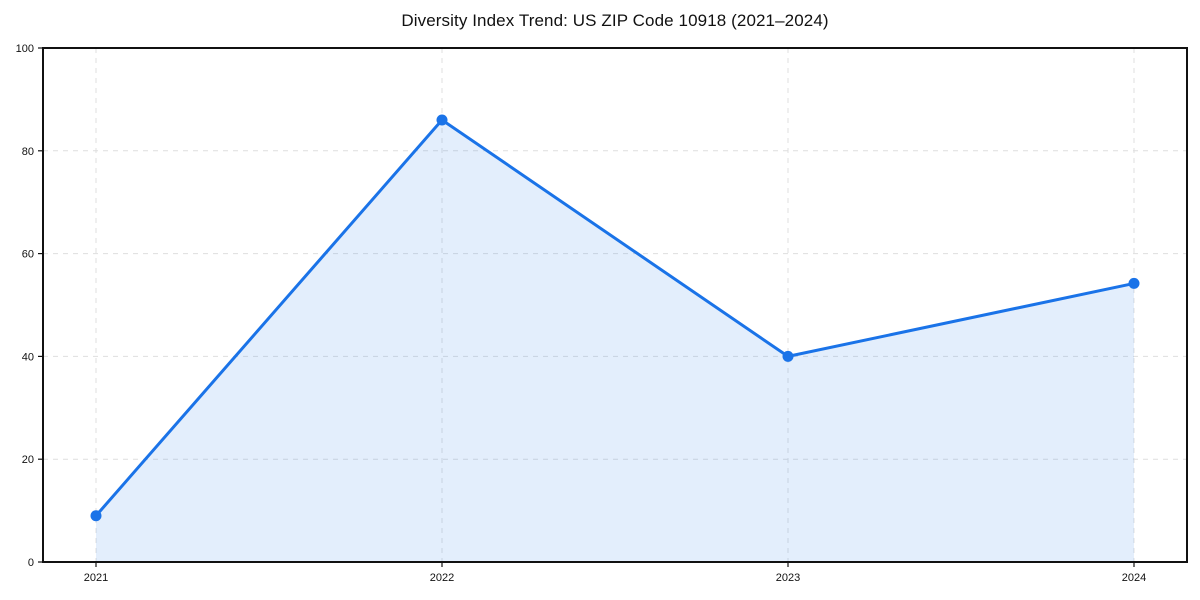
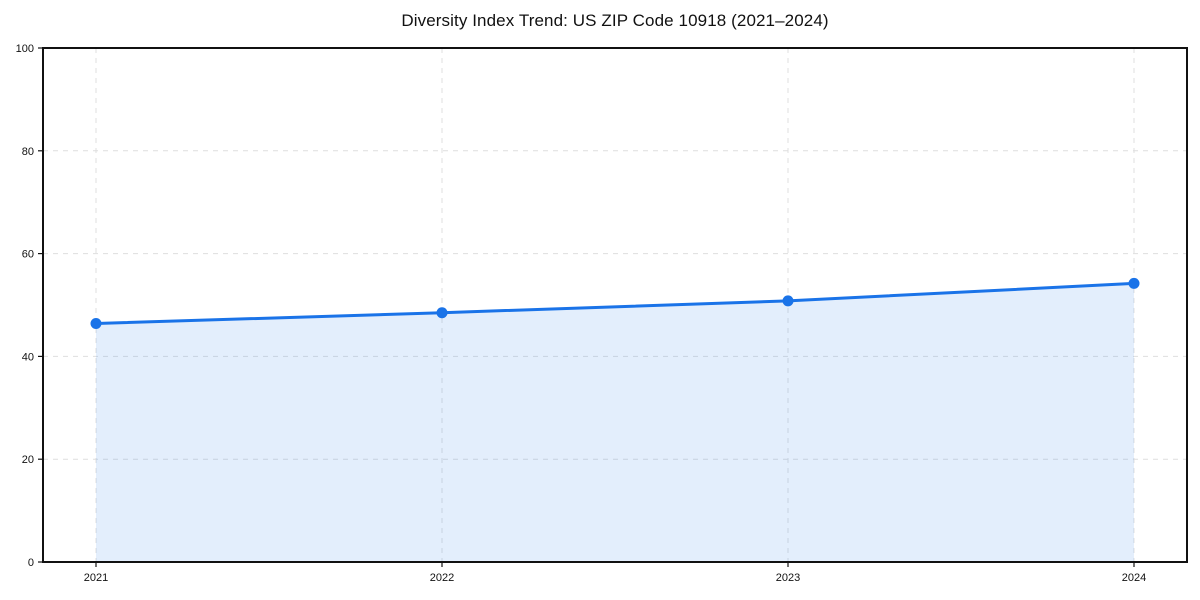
2021: 9 -> 46
2022: 86 -> 48
2023: 40 -> 51
